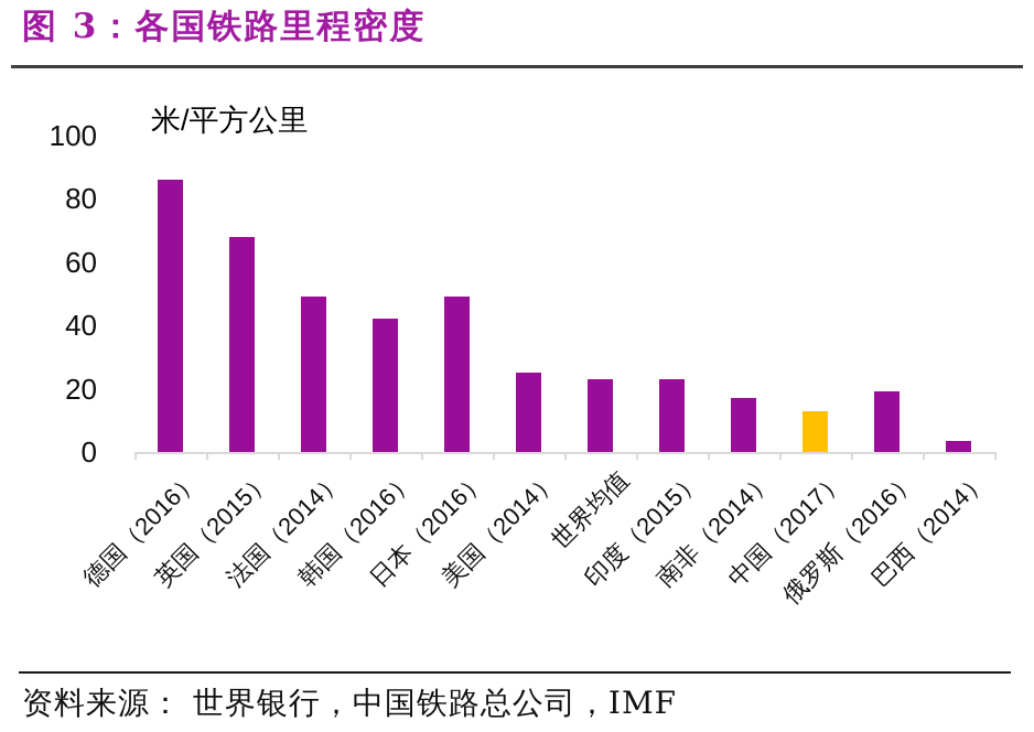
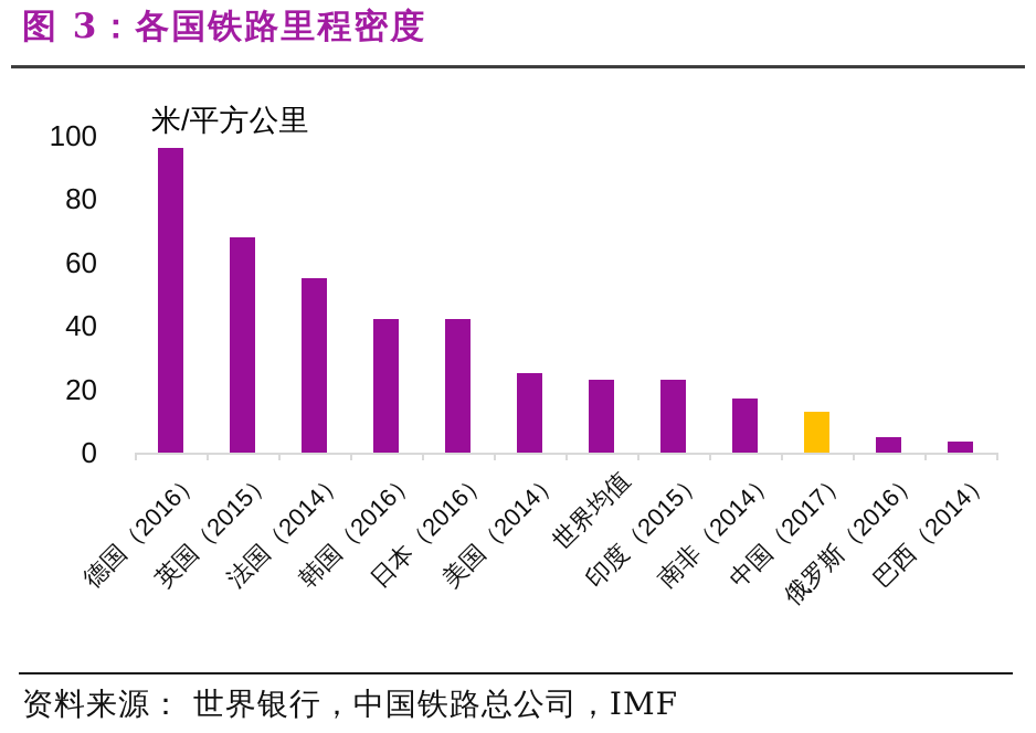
德国（2016）: 86 -> 96
法国（2014）: 49 -> 55
日本（2016）: 49 -> 42
俄罗斯（2016）: 19 -> 5
